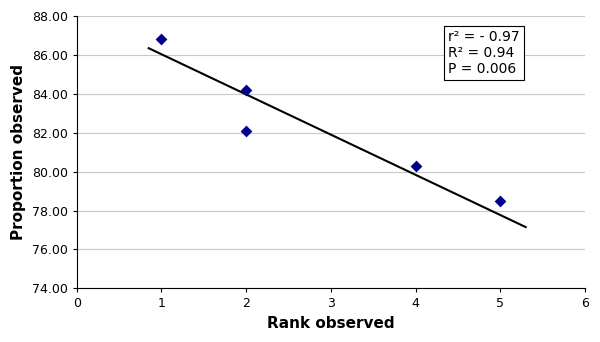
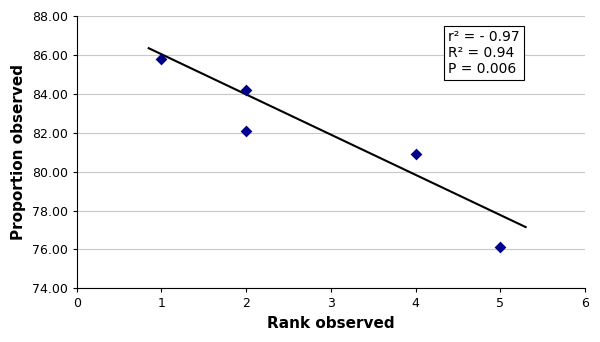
1: 86.8 -> 85.8
4: 80.3 -> 80.9
5: 78.5 -> 76.1
